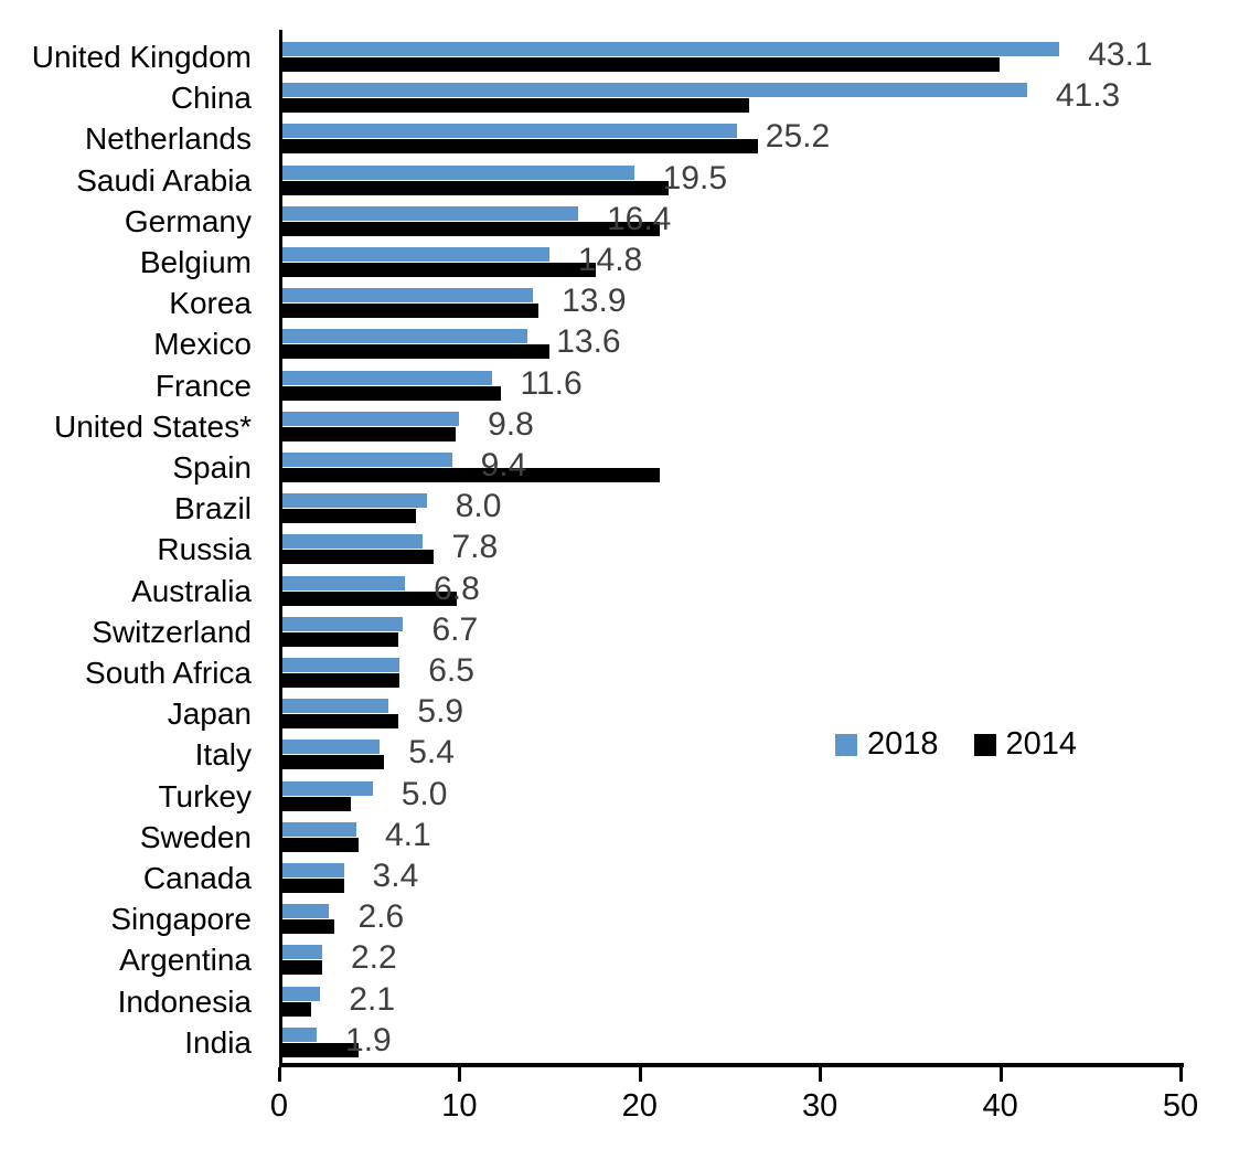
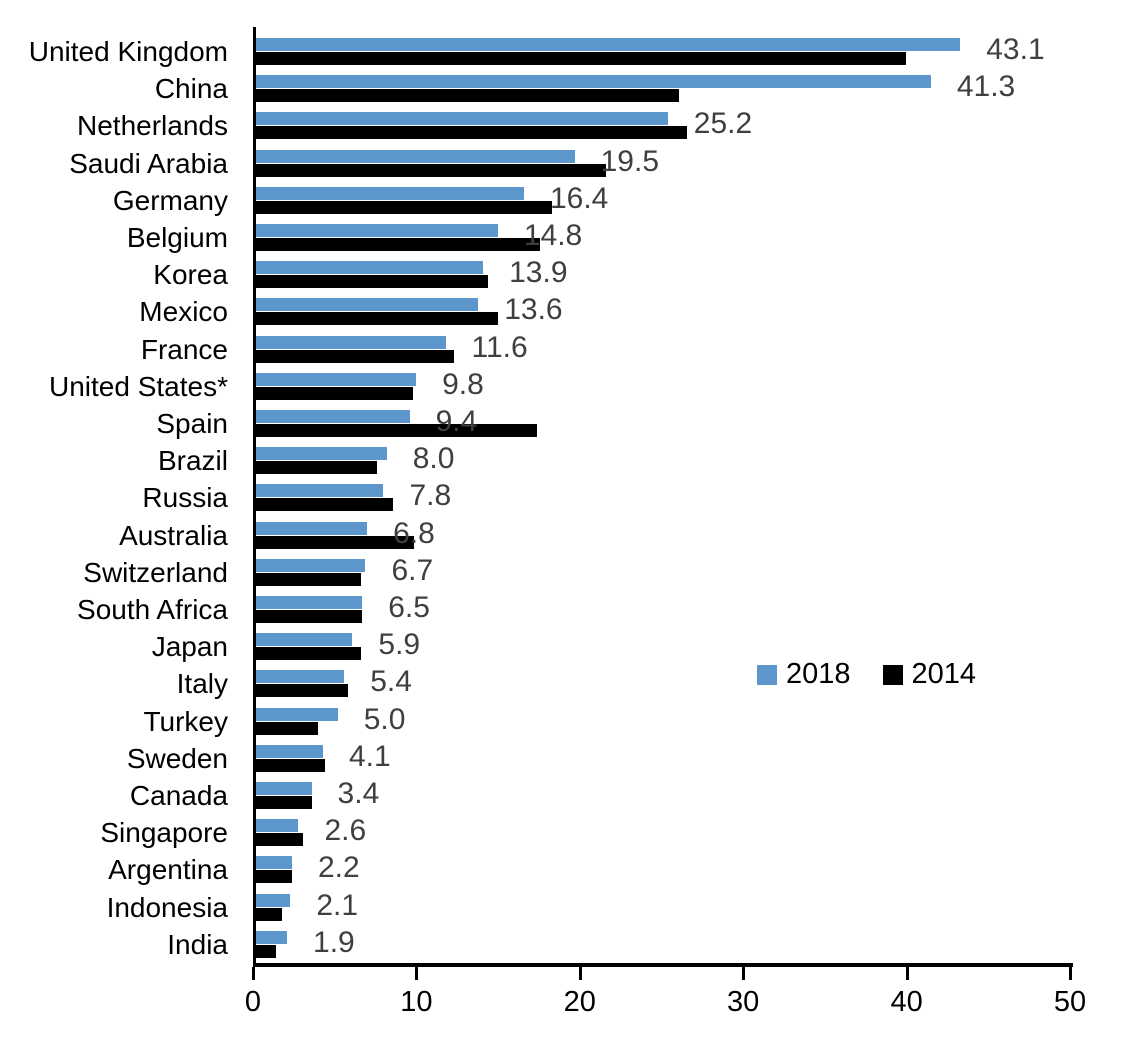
2014/Germany: 20.9 -> 18.1
2014/Spain: 20.9 -> 17.2
2014/India: 4.2 -> 1.2
